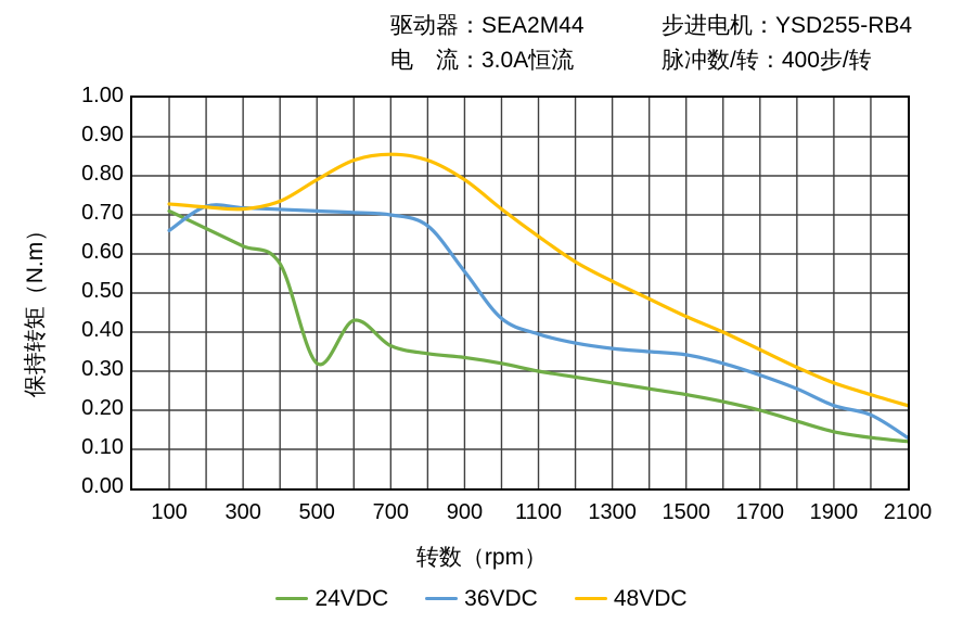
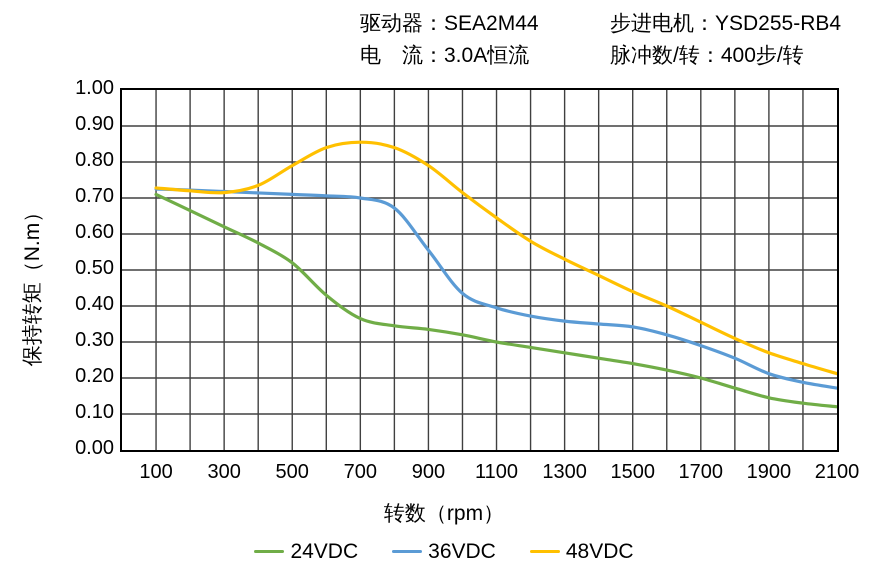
36VDC/100: 0.66 -> 0.72
24VDC/500: 0.32 -> 0.52
36VDC/2100: 0.13 -> 0.17
